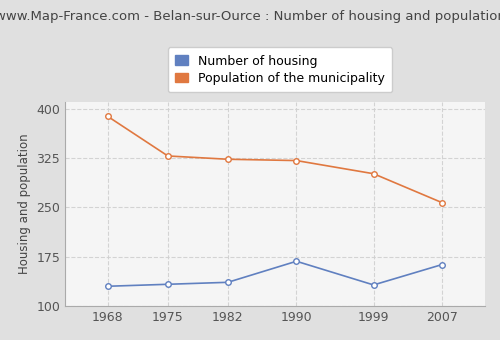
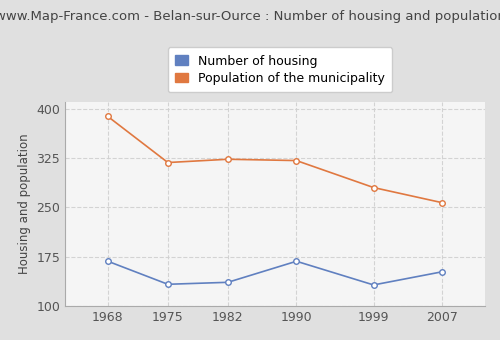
Number of housing/1968: 130 -> 168
Population of the municipality/1975: 328 -> 318
Population of the municipality/1999: 301 -> 280
Number of housing/2007: 163 -> 152
